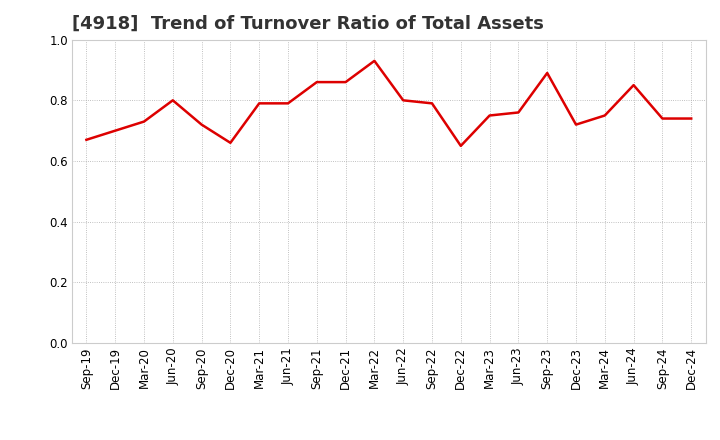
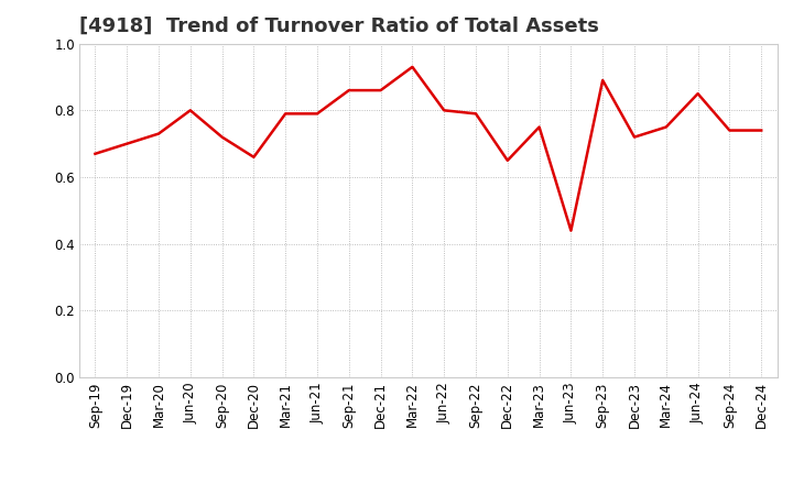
Jun-23: 0.76 -> 0.44
